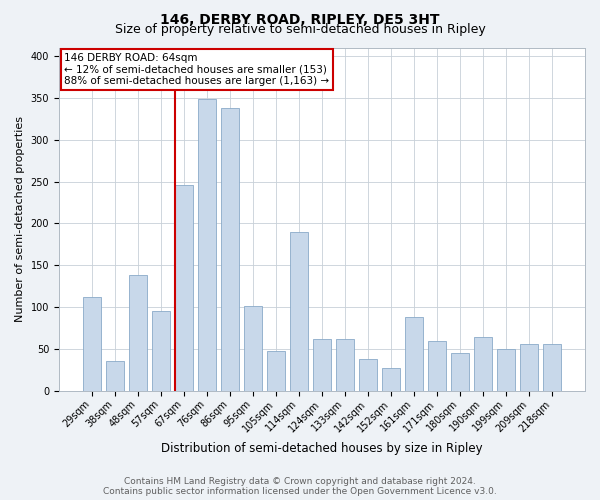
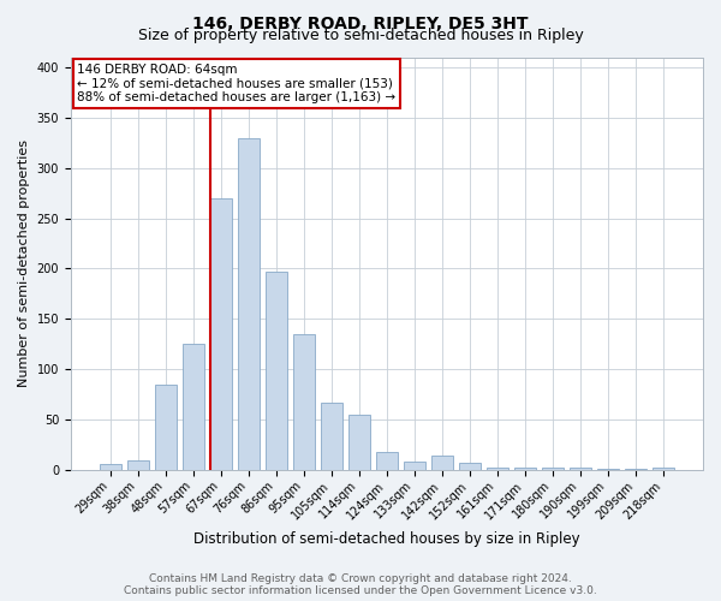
29sqm: 112 -> 6
38sqm: 36 -> 10
48sqm: 138 -> 85
57sqm: 96 -> 125
67sqm: 246 -> 270
76sqm: 348 -> 330
86sqm: 338 -> 197
95sqm: 102 -> 135
105sqm: 48 -> 67
114sqm: 190 -> 55
124sqm: 62 -> 18
133sqm: 62 -> 9
142sqm: 38 -> 15
152sqm: 28 -> 7
161sqm: 88 -> 3
171sqm: 60 -> 2
180sqm: 46 -> 2
190sqm: 64 -> 2
199sqm: 50 -> 1
209sqm: 56 -> 1
218sqm: 56 -> 3
